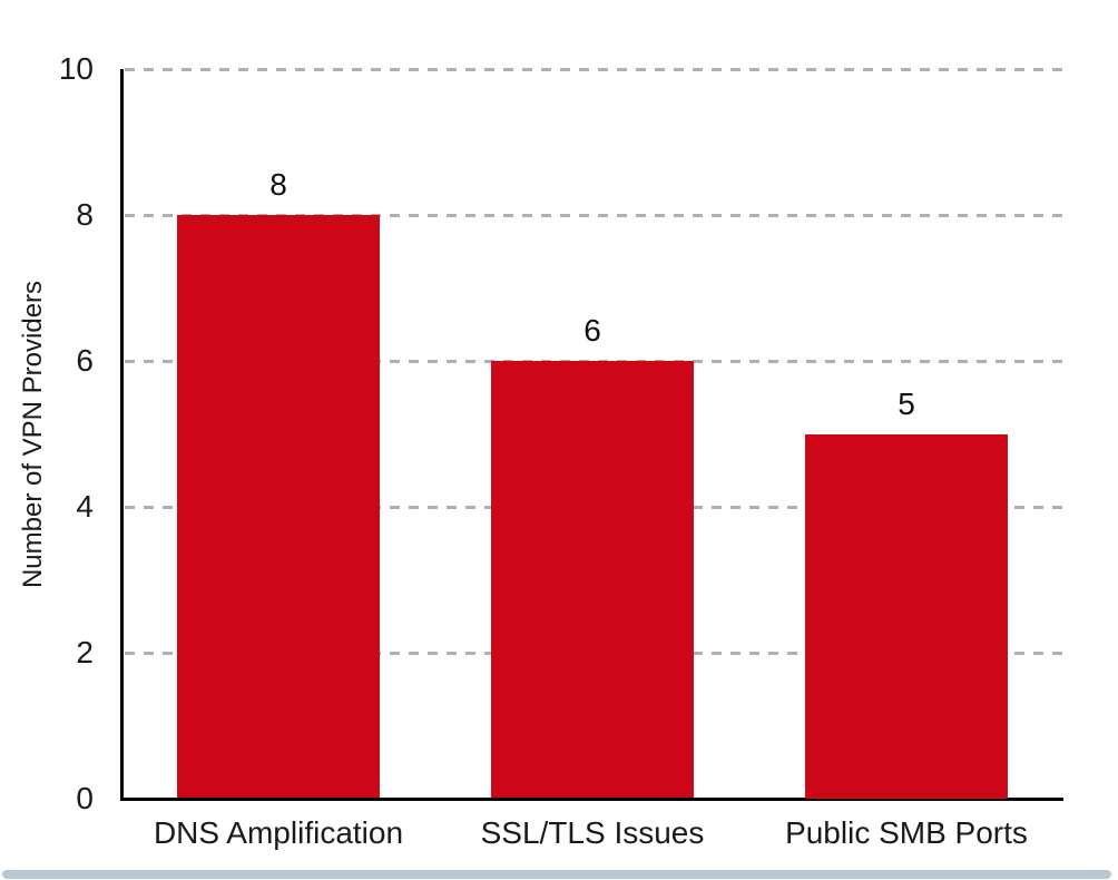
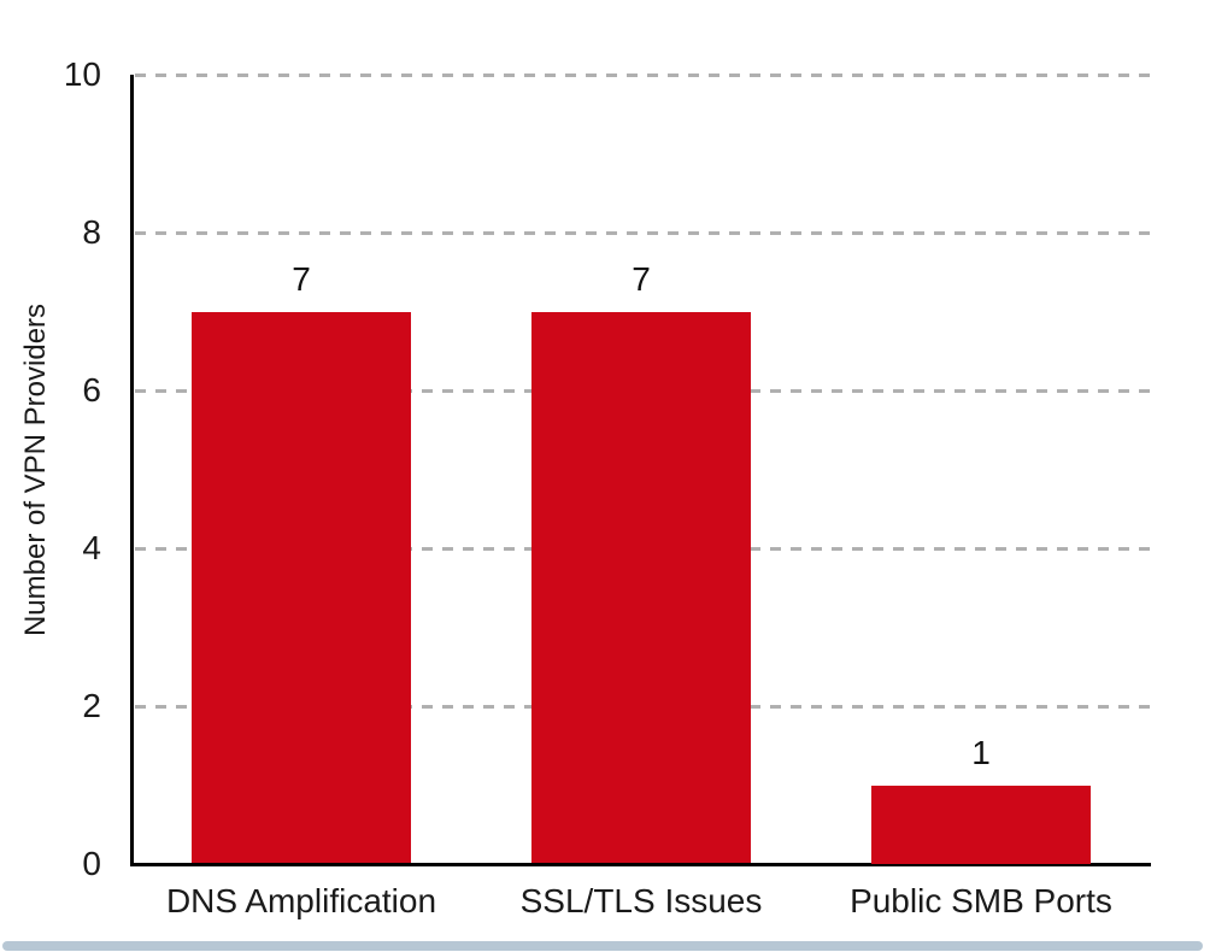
DNS Amplification: 8 -> 7
SSL/TLS Issues: 6 -> 7
Public SMB Ports: 5 -> 1
